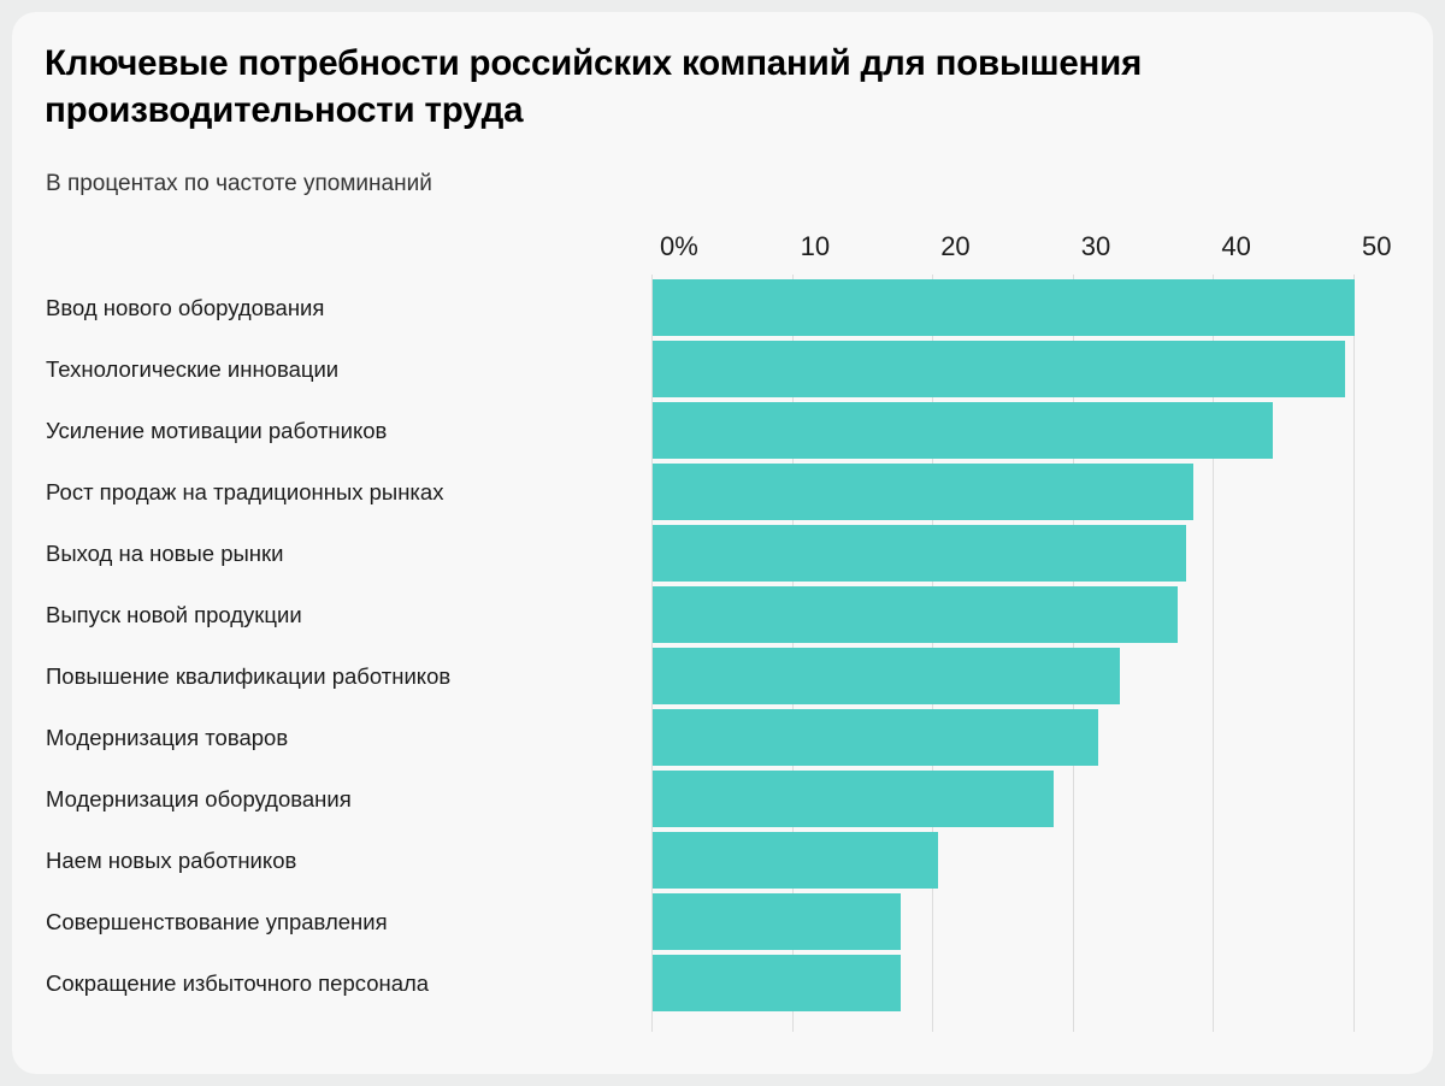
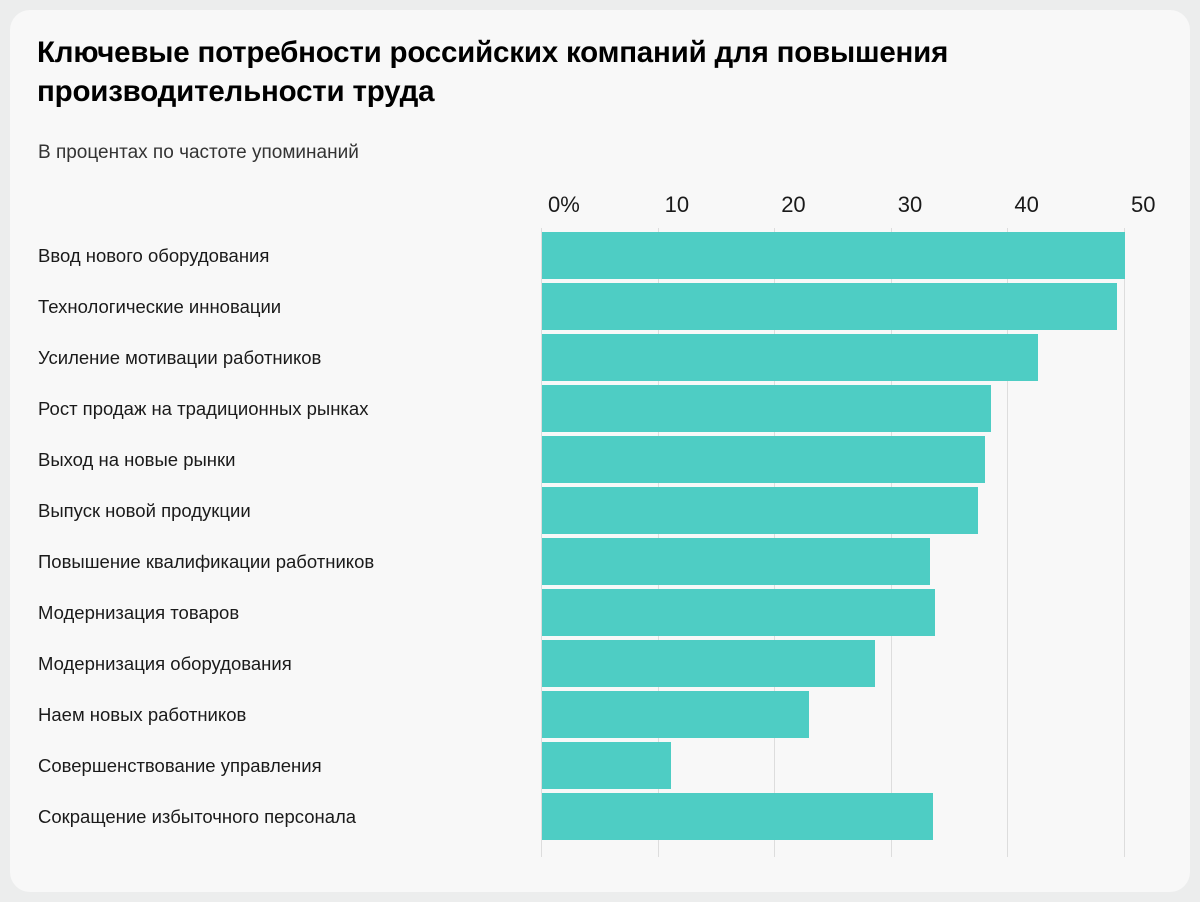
Усиление мотивации работников: 44.2 -> 42.5
Модернизация товаров: 31.7 -> 33.7
Наем новых работников: 20.3 -> 22.9
Совершенствование управления: 17.7 -> 11.1
Сокращение избыточного персонала: 17.7 -> 33.5
